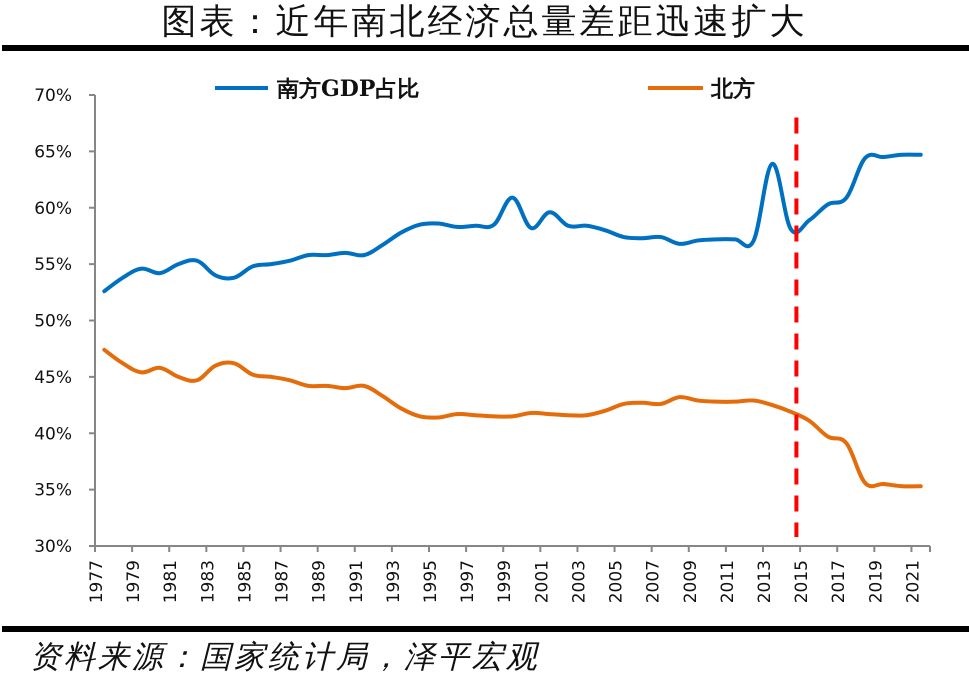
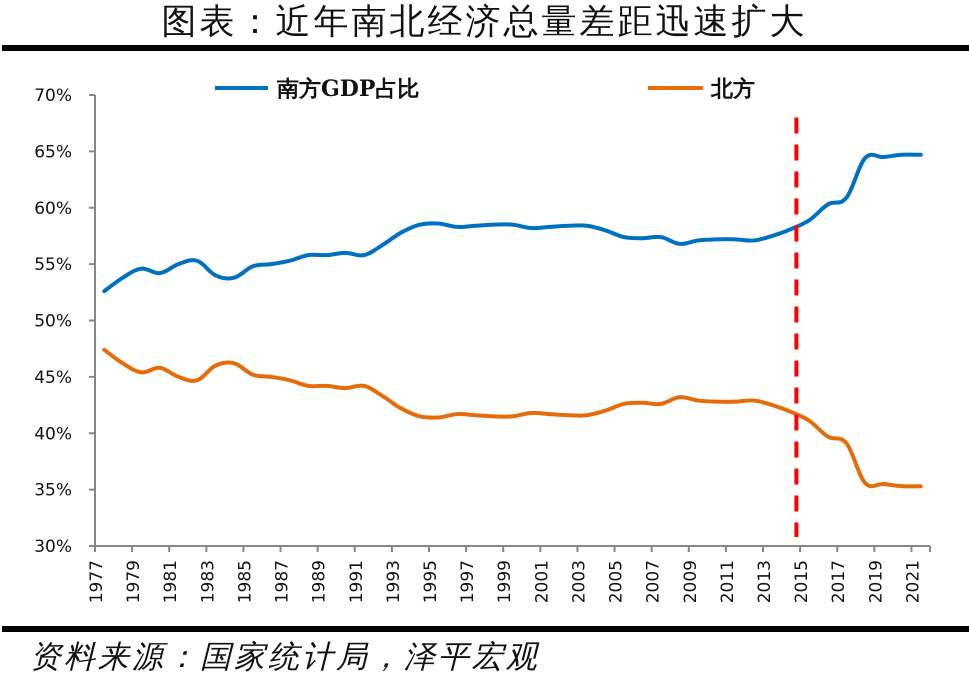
南方GDP占比/1999: 60.9% -> 58.5%
南方GDP占比/2001: 59.6% -> 58.3%
南方GDP占比/2013: 63.9% -> 57.5%
